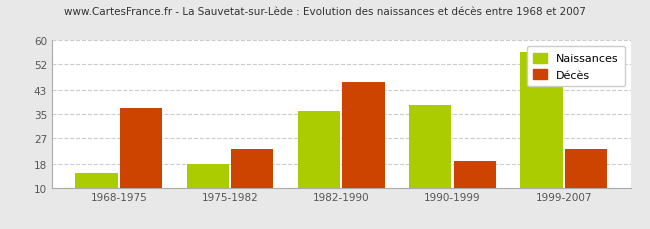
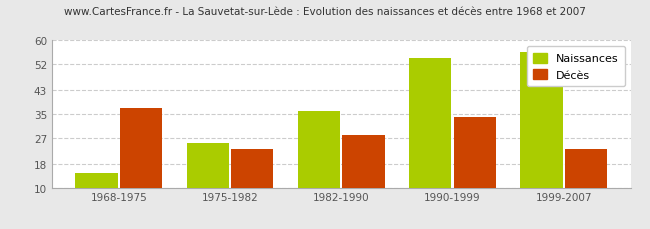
Naissances/1975-1982: 18 -> 25
Décès/1982-1990: 46 -> 28
Naissances/1990-1999: 38 -> 54
Décès/1990-1999: 19 -> 34
